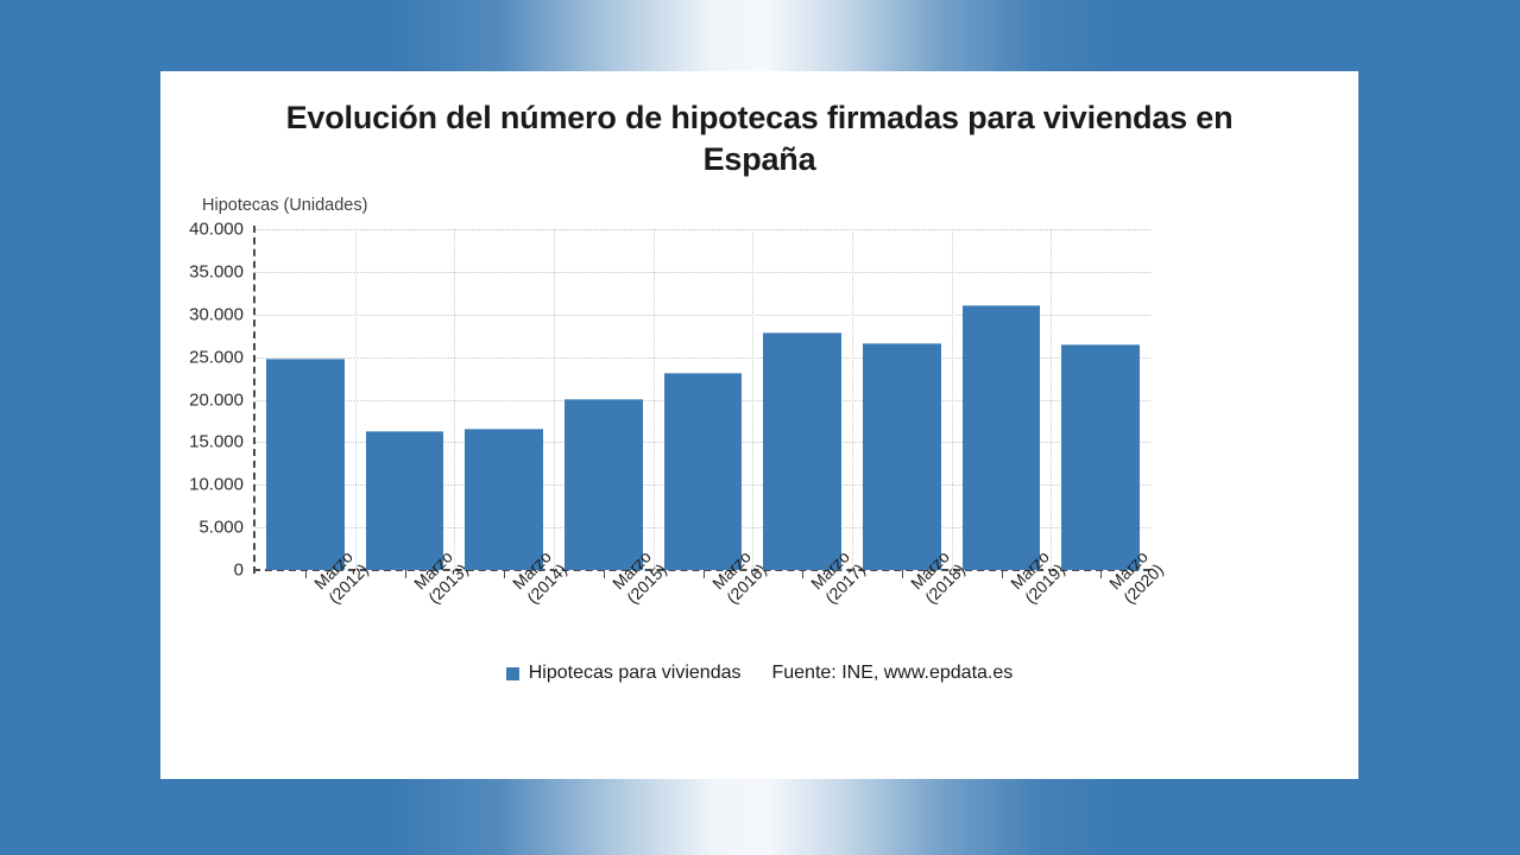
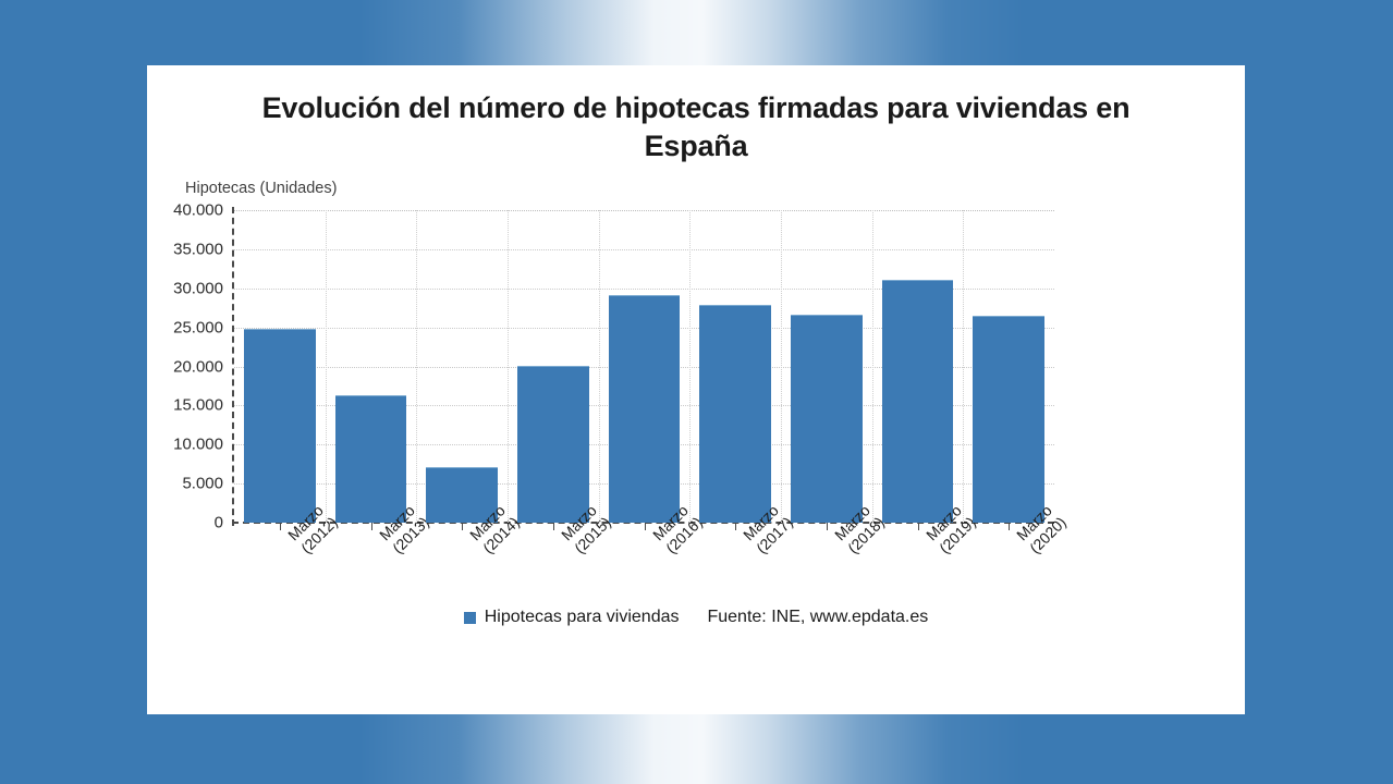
Marzo (2014): 16000 -> 7000
Marzo (2016): 23000 -> 29000
